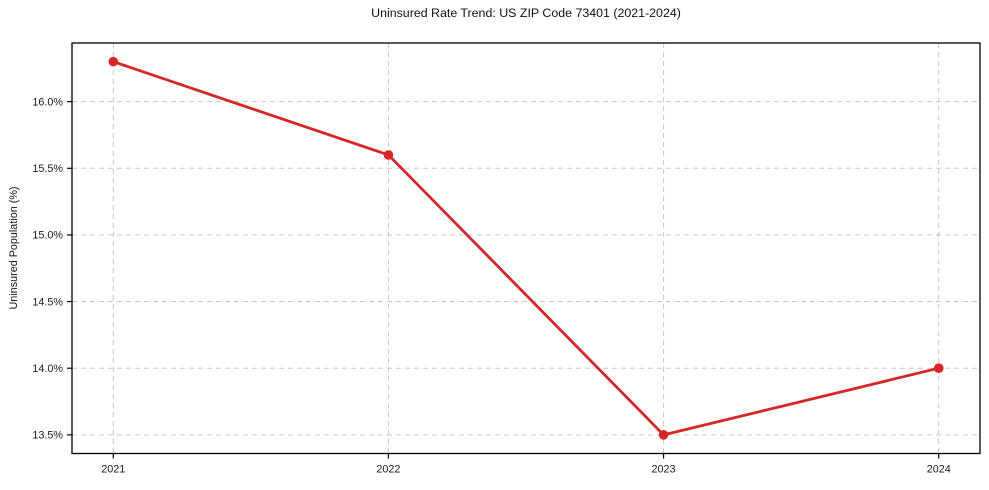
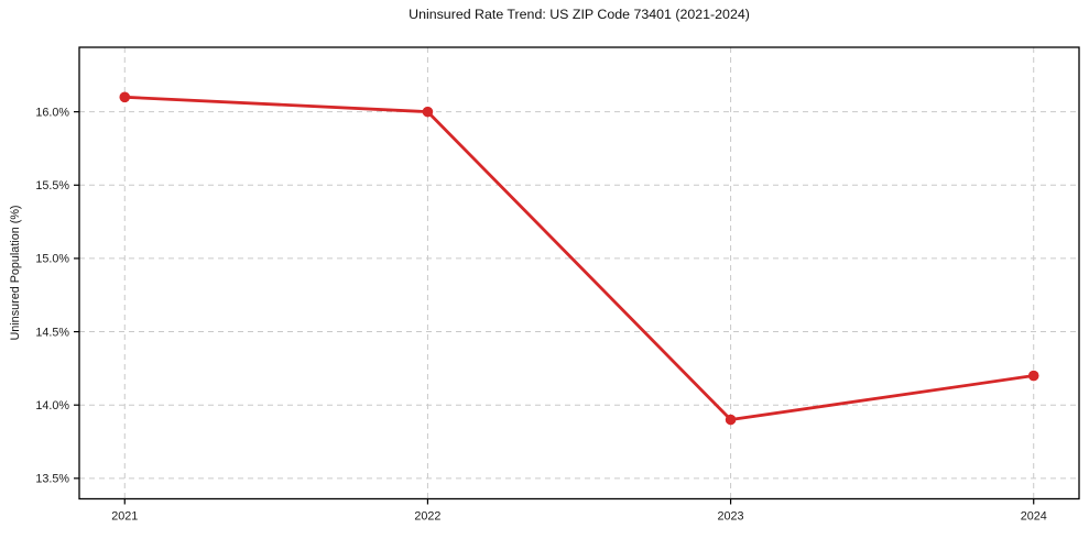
2021: 16.3% -> 16.1%
2022: 15.6% -> 16.0%
2023: 13.5% -> 13.9%
2024: 14.0% -> 14.2%
